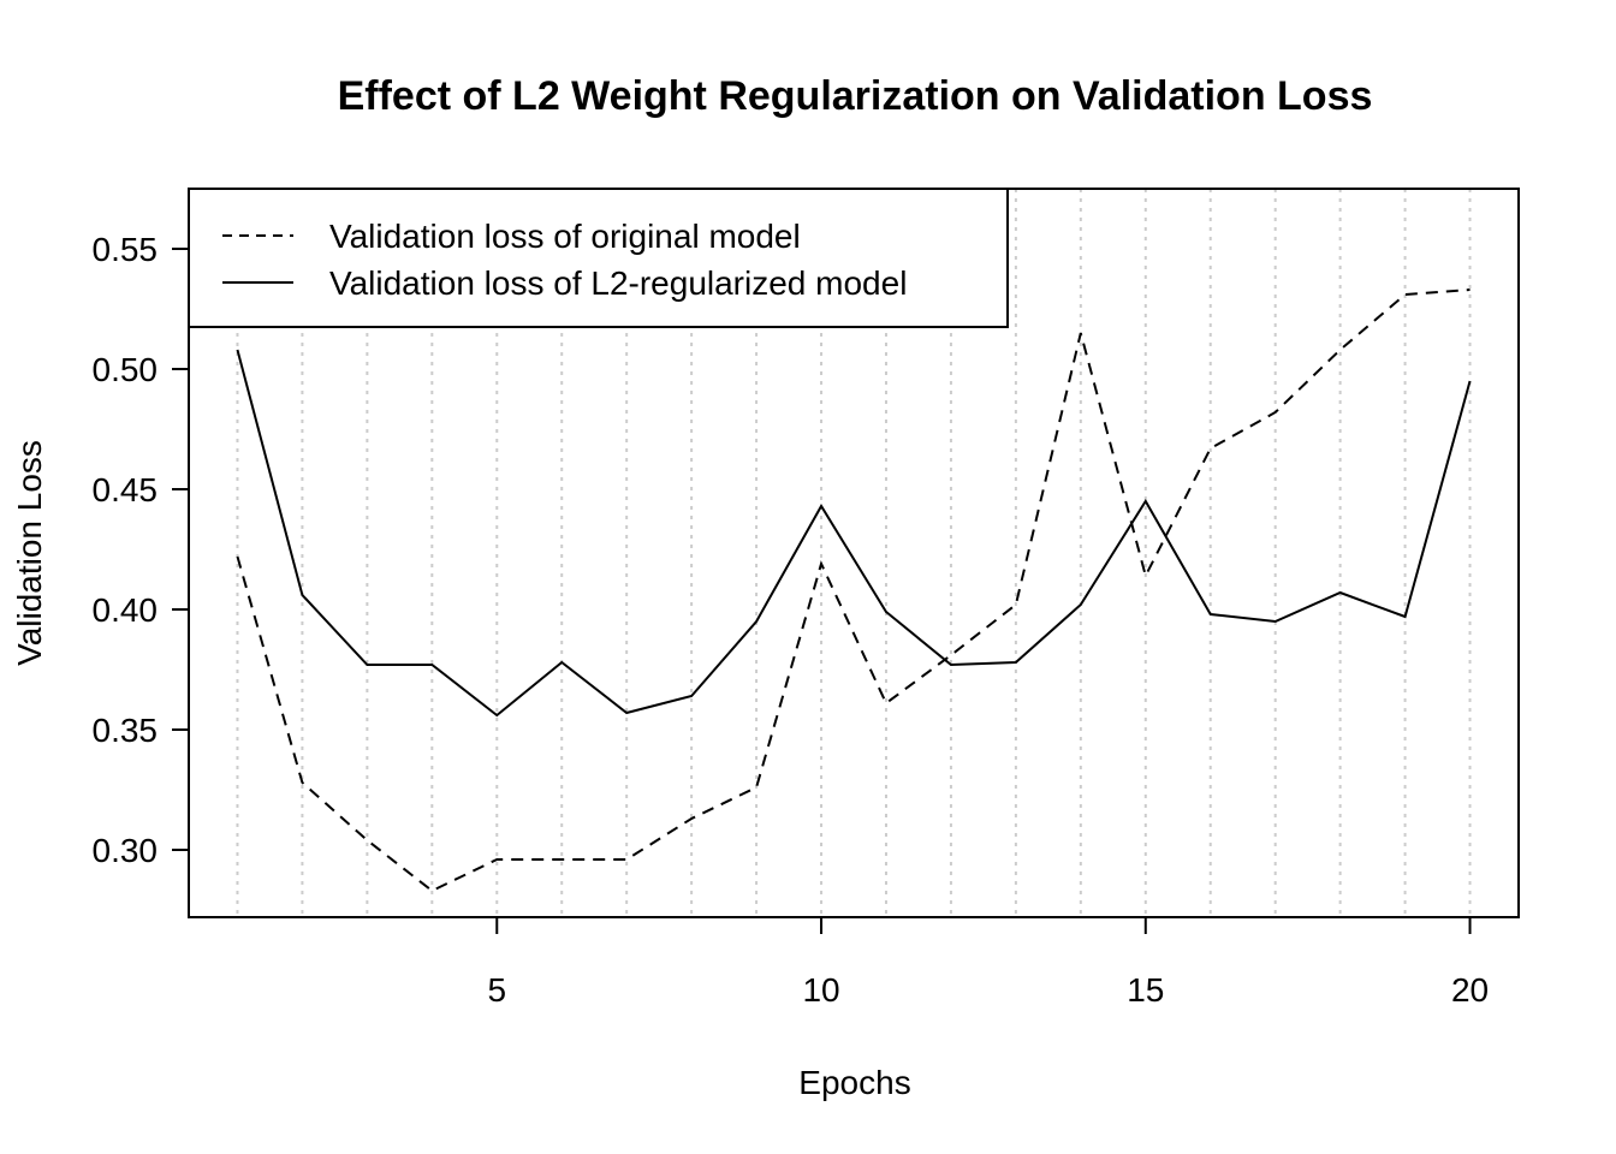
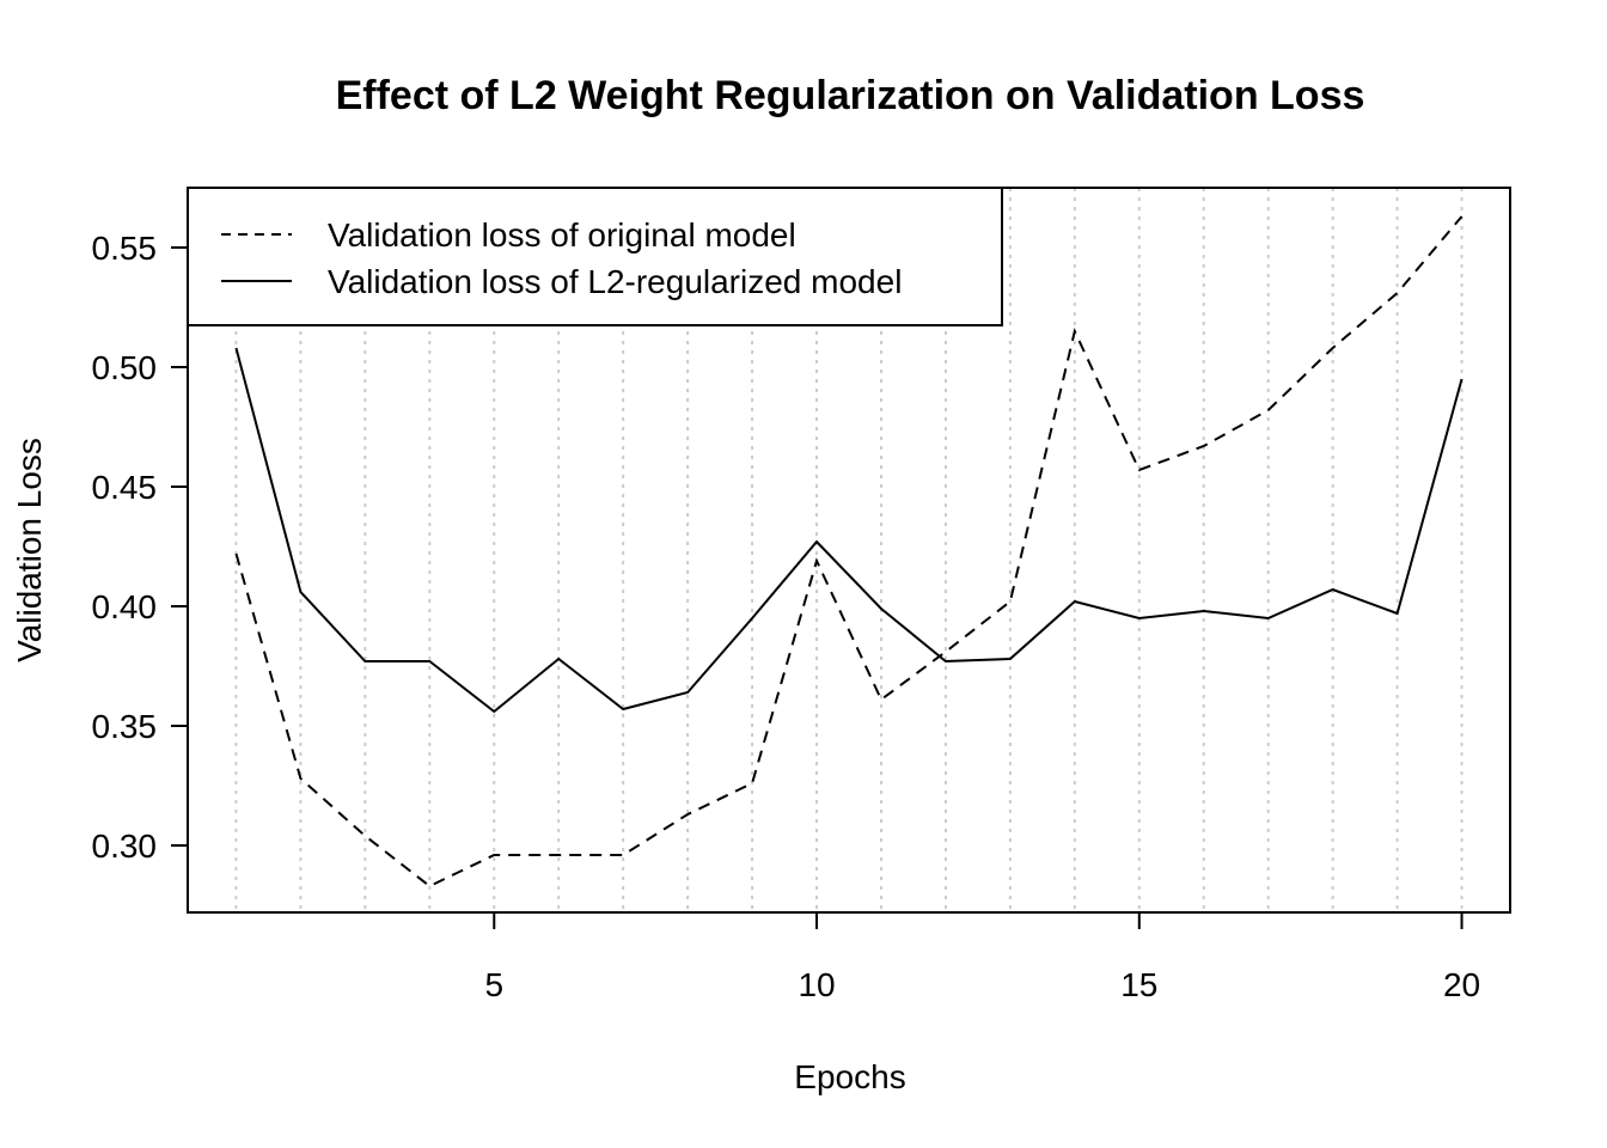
Validation loss of L2-regularized model/10: 0.443 -> 0.427
Validation loss of original model/15: 0.414 -> 0.457
Validation loss of L2-regularized model/15: 0.445 -> 0.395
Validation loss of original model/20: 0.533 -> 0.563
